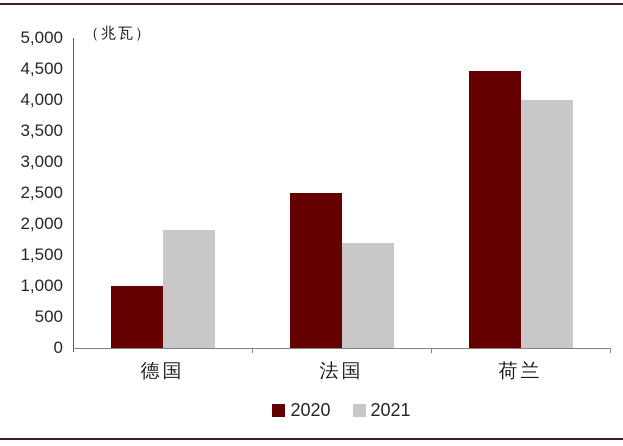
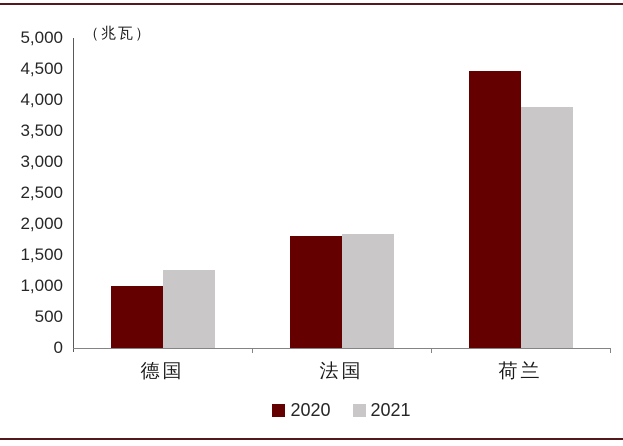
2021/德国: 1900 -> 1200
2020/法国: 2500 -> 1800
2021/法国: 1700 -> 1800
2021/荷兰: 4000 -> 3900
